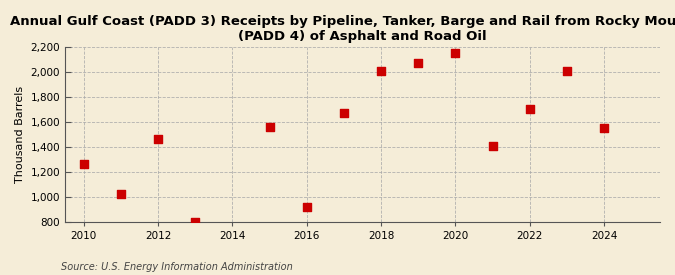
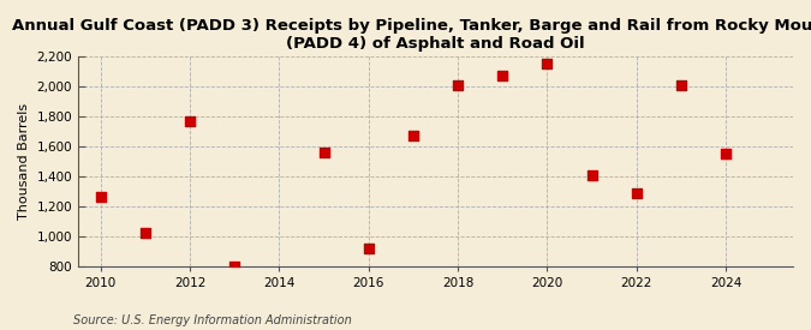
2012: 1,460 -> 1,770
2022: 1,700 -> 1,290
